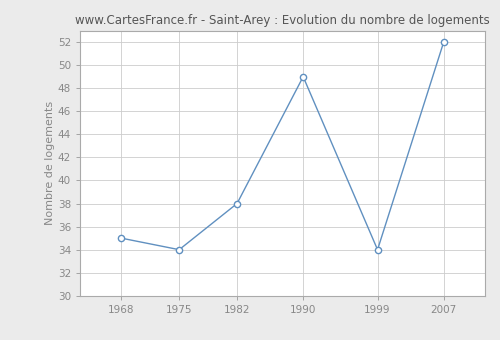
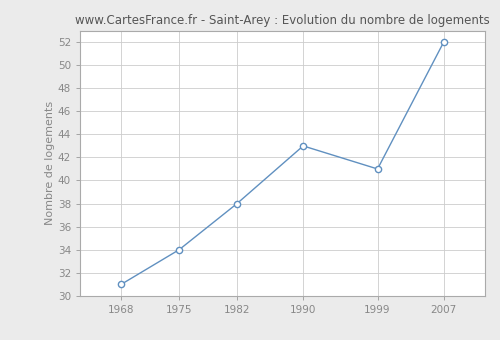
1968: 35 -> 31
1990: 49 -> 43
1999: 34 -> 41
